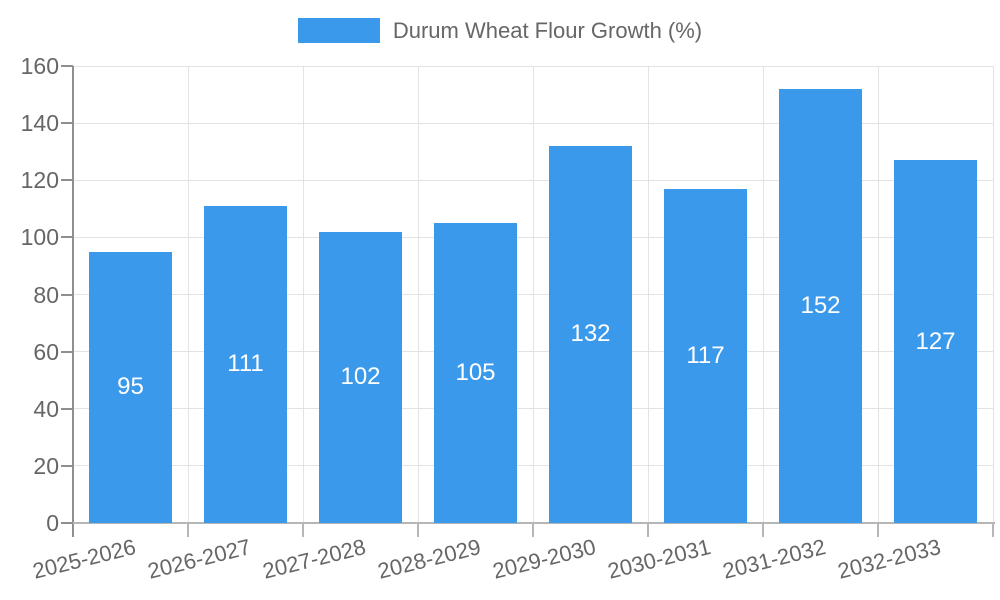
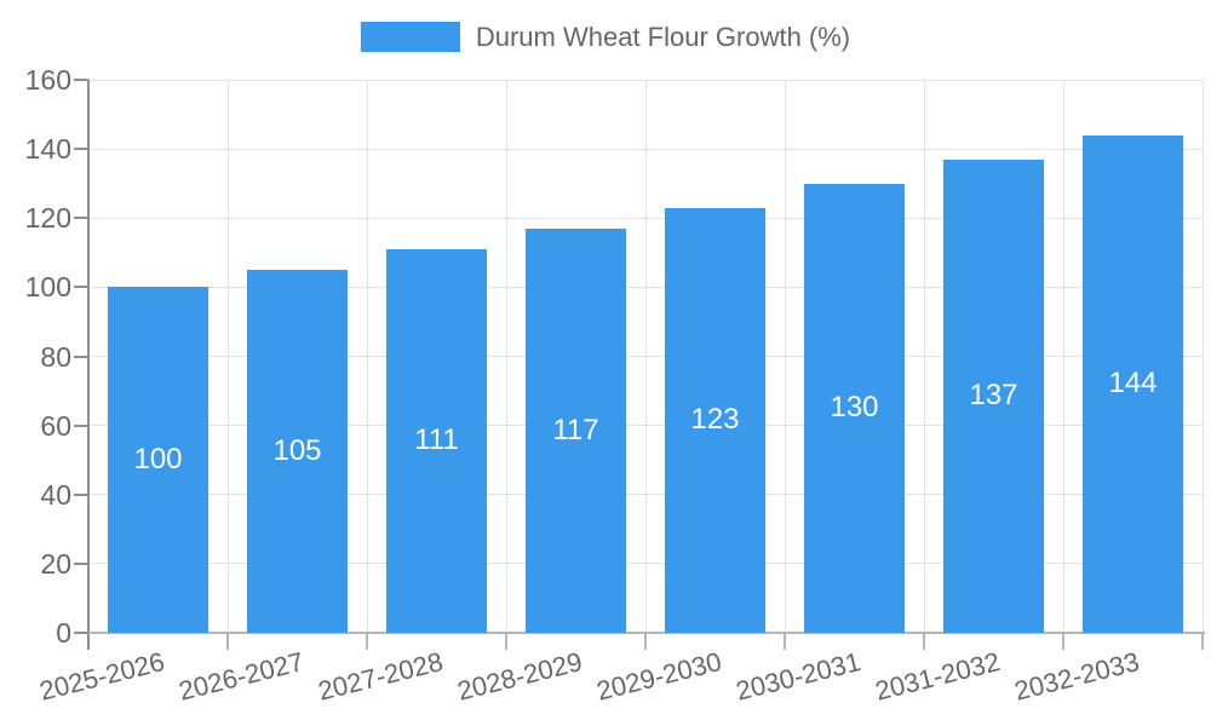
2025-2026: 95 -> 100
2026-2027: 111 -> 105
2027-2028: 102 -> 111
2028-2029: 105 -> 117
2029-2030: 132 -> 123
2030-2031: 117 -> 130
2031-2032: 152 -> 137
2032-2033: 127 -> 144
